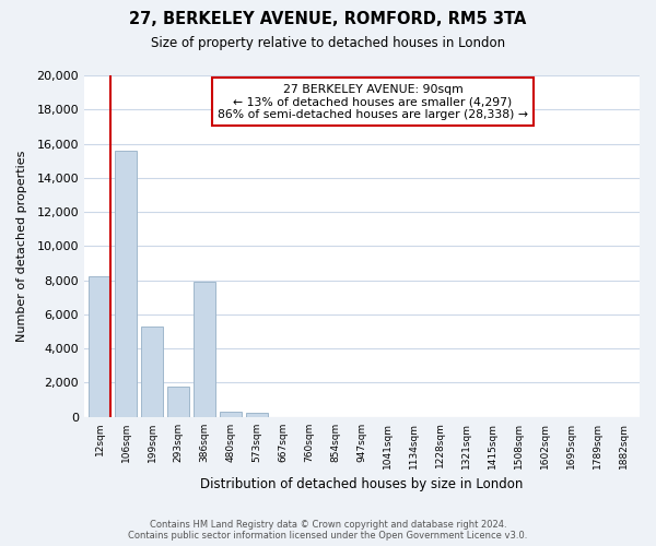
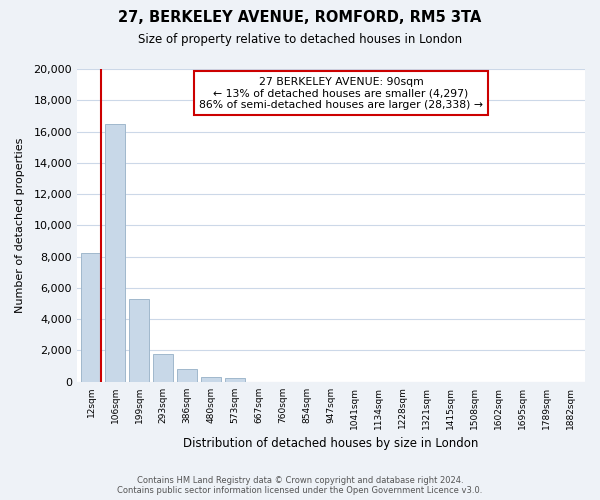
106sqm: 15,600 -> 16,500
386sqm: 7,900 -> 800
